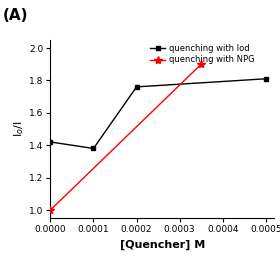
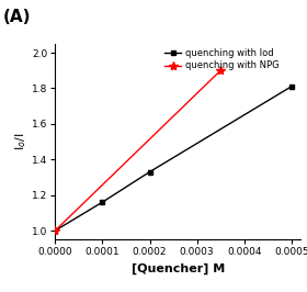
0.0000: 1.42 -> 1.00
0.0001: 1.38 -> 1.16
0.0002: 1.76 -> 1.33
